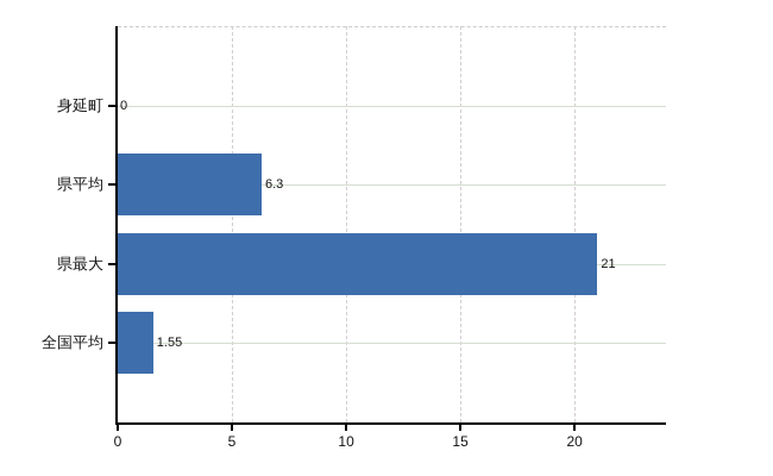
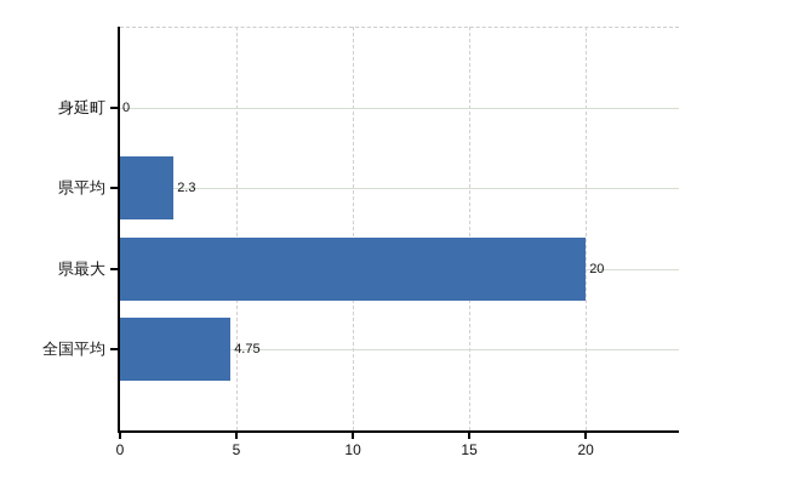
県平均: 6.3 -> 2.3
県最大: 21 -> 20
全国平均: 1.55 -> 4.75
